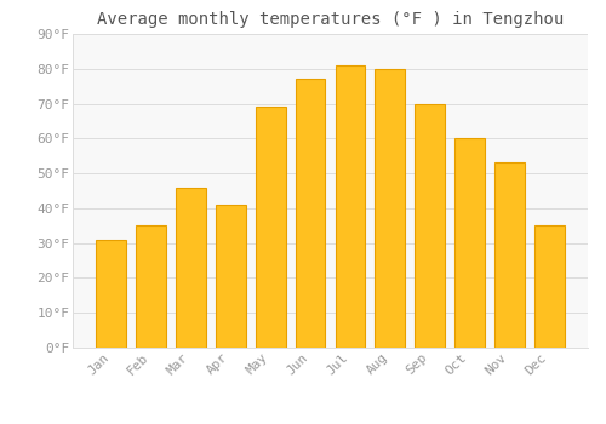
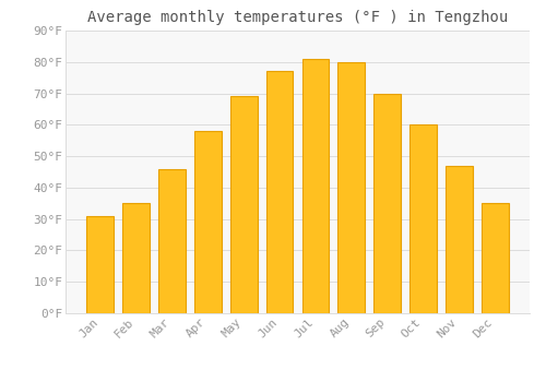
Apr: 41°F -> 58°F
Nov: 53°F -> 47°F
